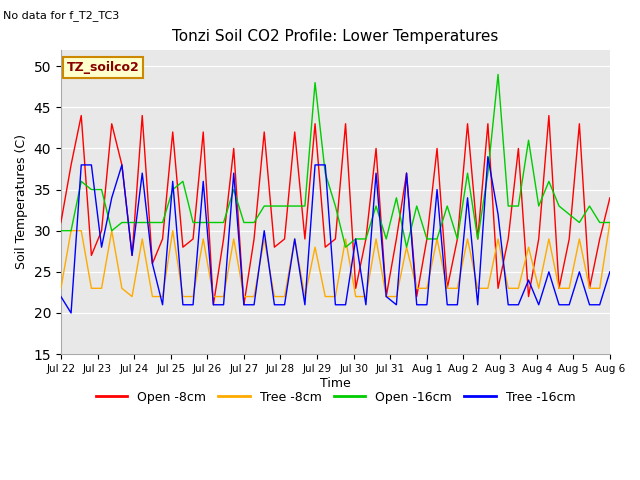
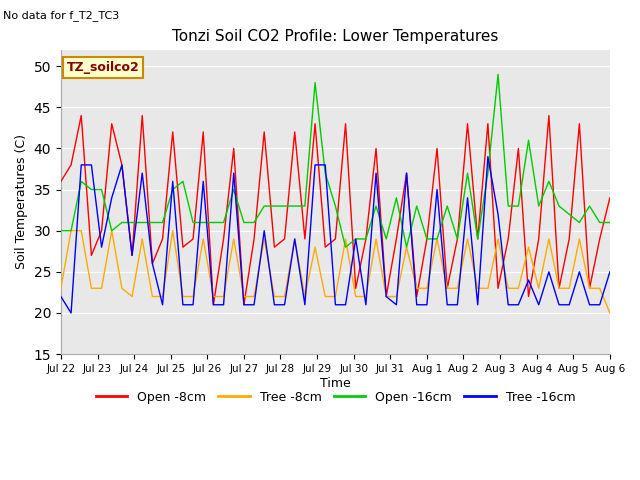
Open -8cm/Jul 22: 31 -> 36
Tree -8cm/Aug 6: 31 -> 20
